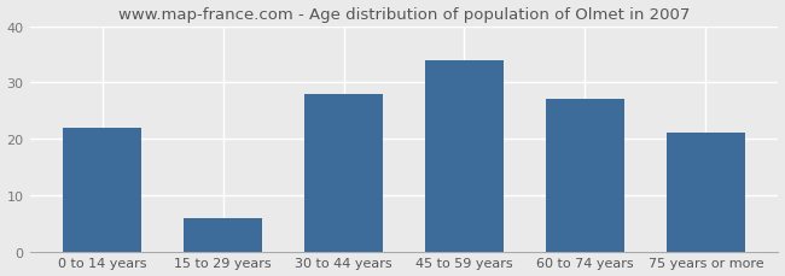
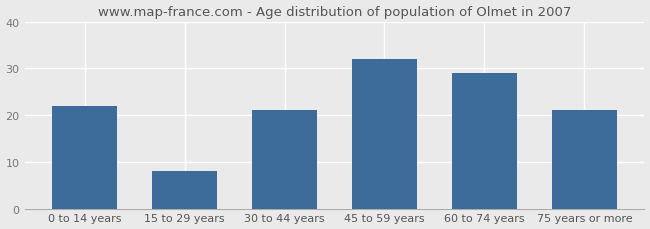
15 to 29 years: 6 -> 8
30 to 44 years: 28 -> 21
45 to 59 years: 34 -> 32
60 to 74 years: 27 -> 29
